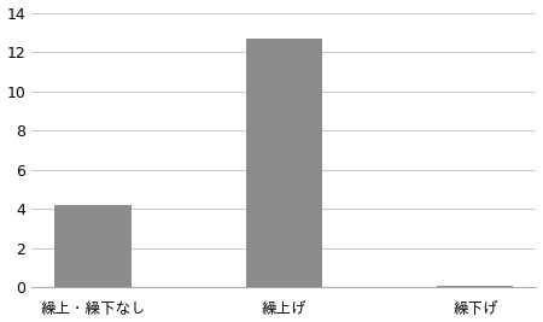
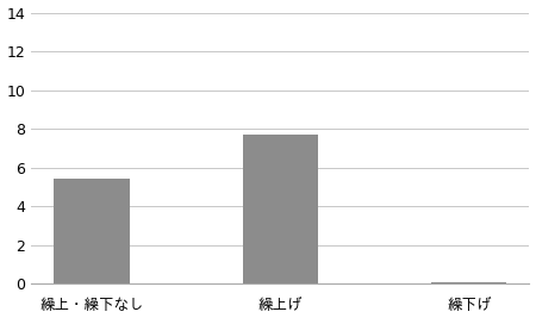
繰上・繰下なし: 4.2 -> 5.4
繰上げ: 12.7 -> 7.7
